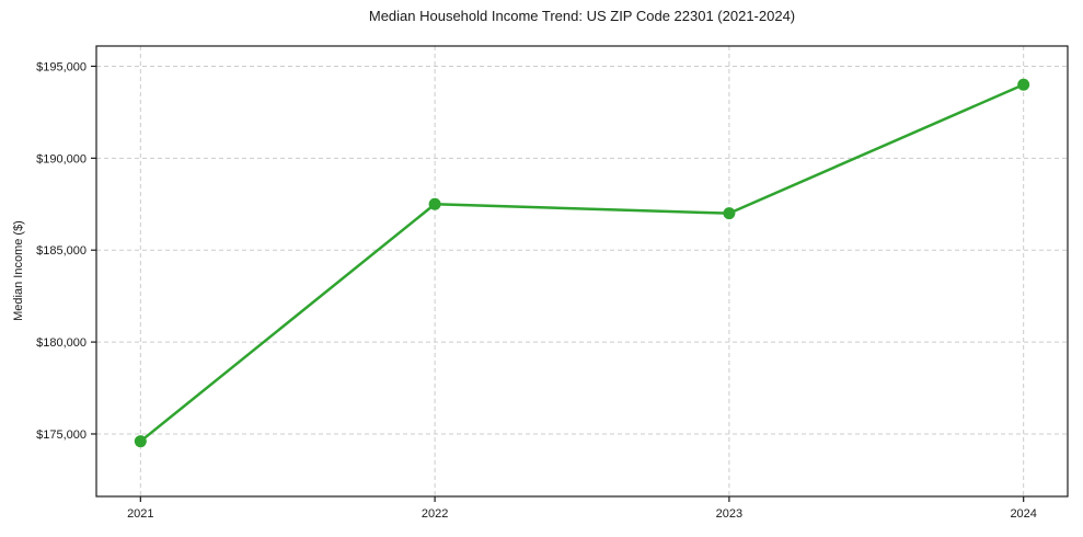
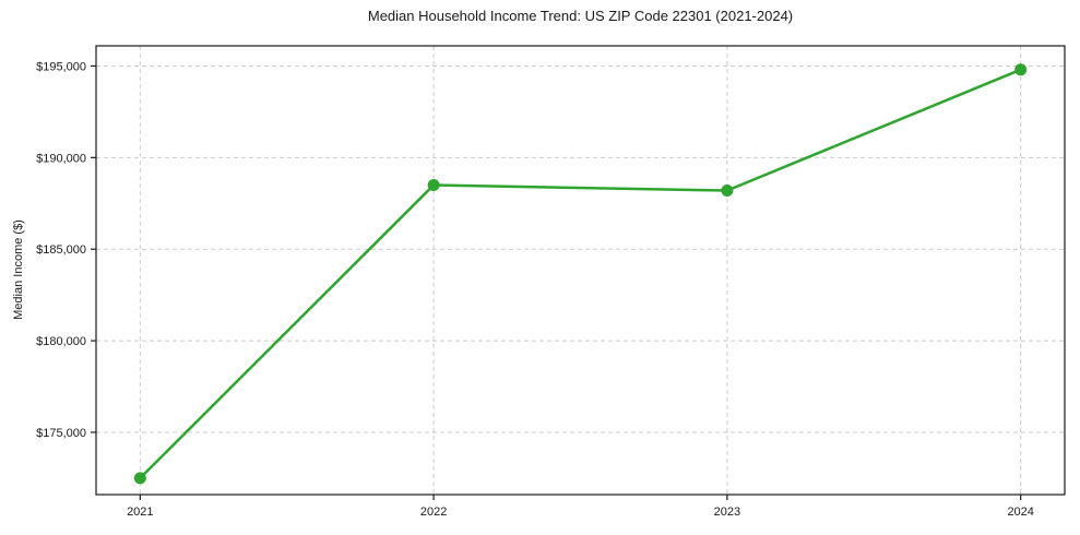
2021: $174600 -> $172500
2022: $187500 -> $188500
2023: $187000 -> $188200
2024: $194000 -> $194800
